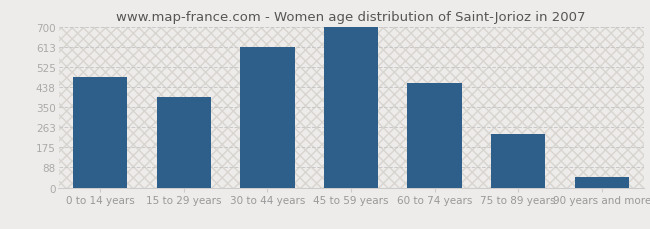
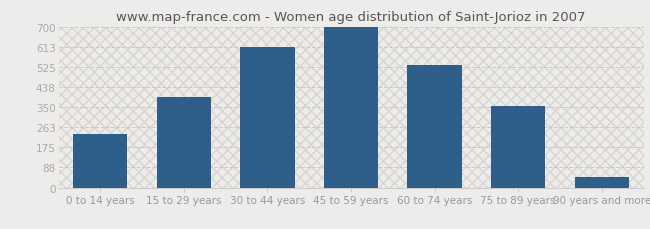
0 to 14 years: 481 -> 235
60 to 74 years: 456 -> 535
75 to 89 years: 232 -> 355
